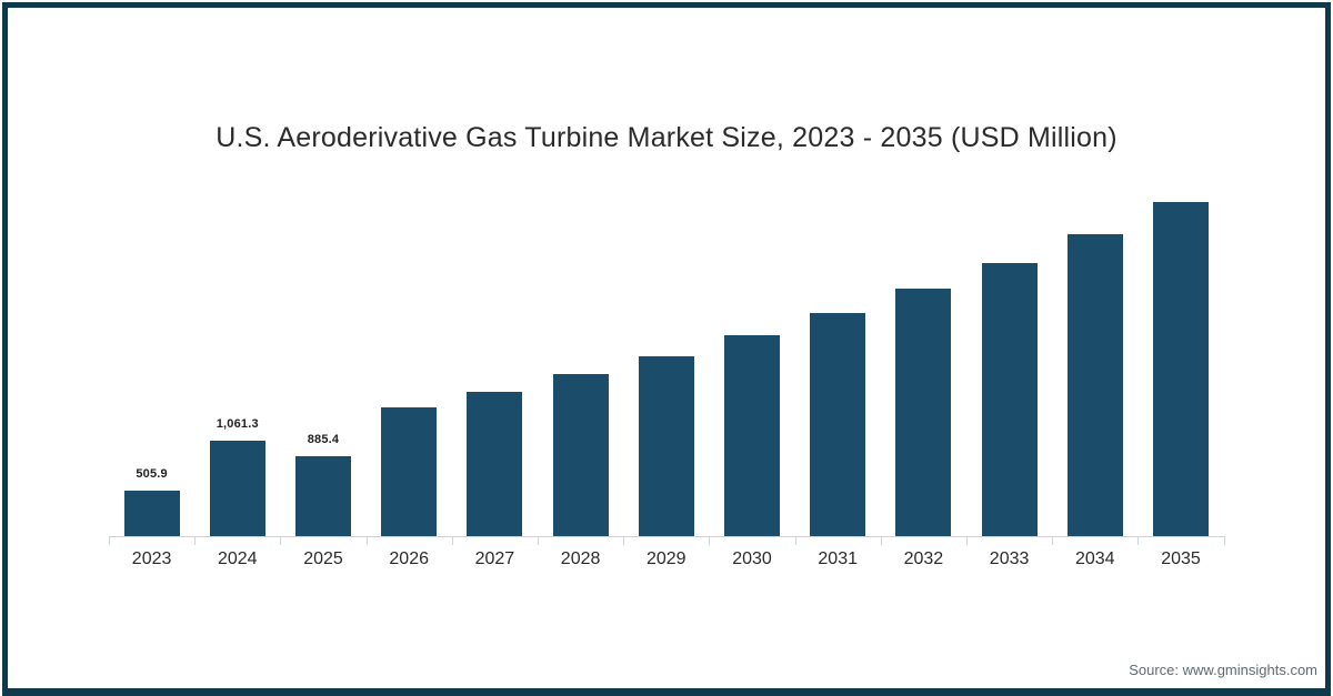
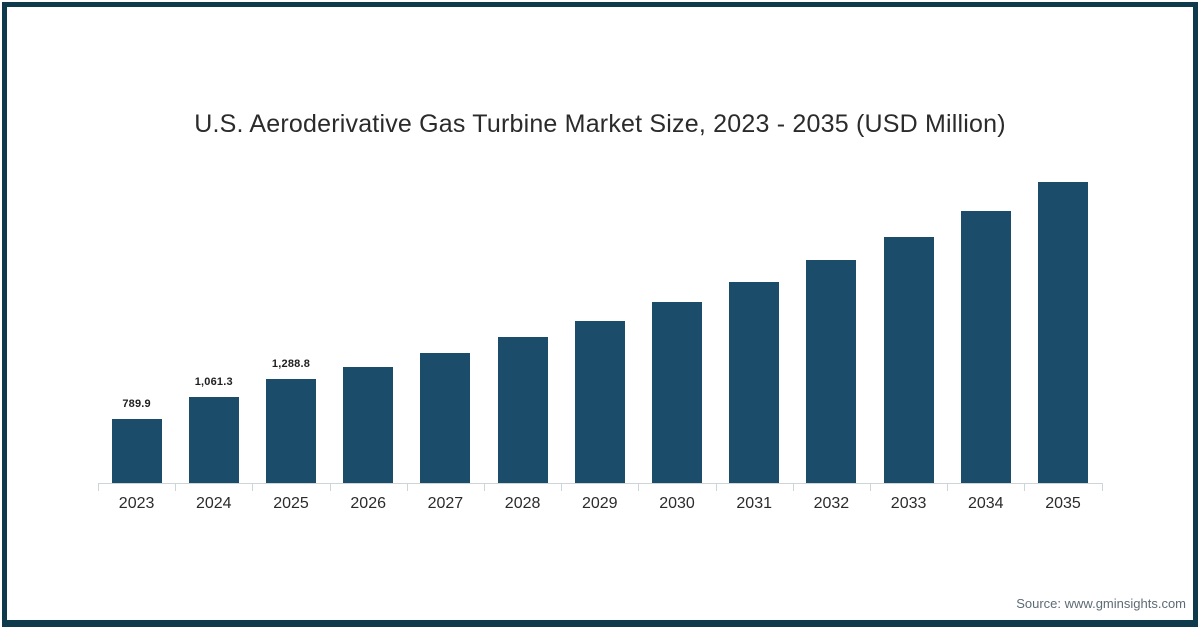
2023: 505.9 -> 789.9
2025: 885.4 -> 1,288.8
